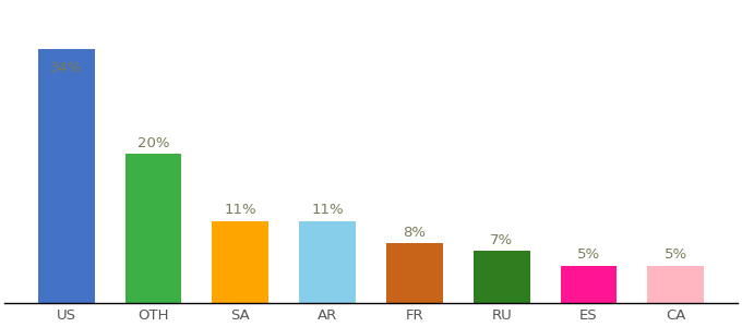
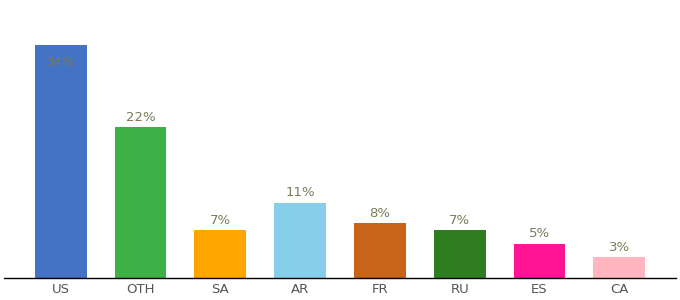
OTH: 20% -> 22%
SA: 11% -> 7%
CA: 5% -> 3%
